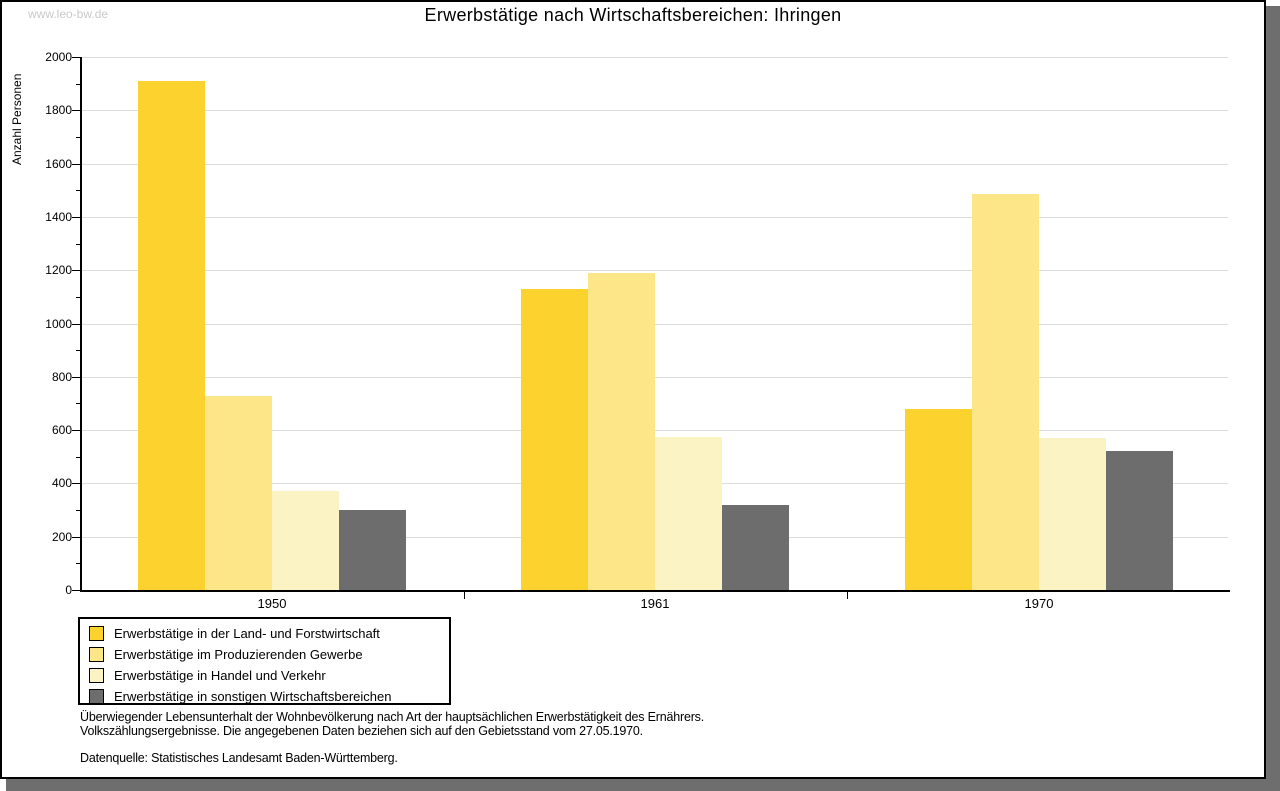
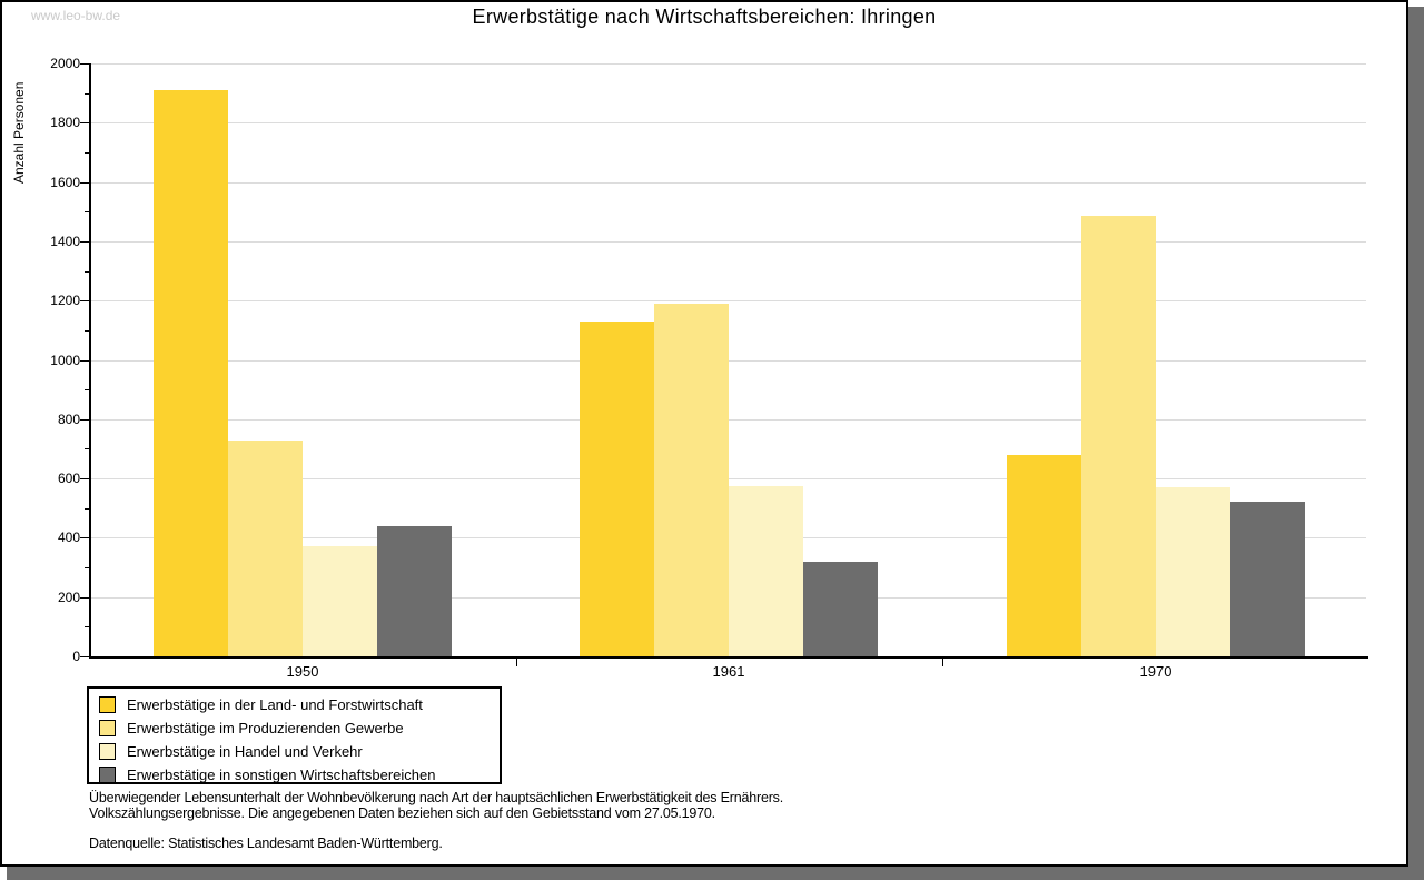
Erwerbstätige in sonstigen Wirtschaftsbereichen/1950: 300 -> 440
